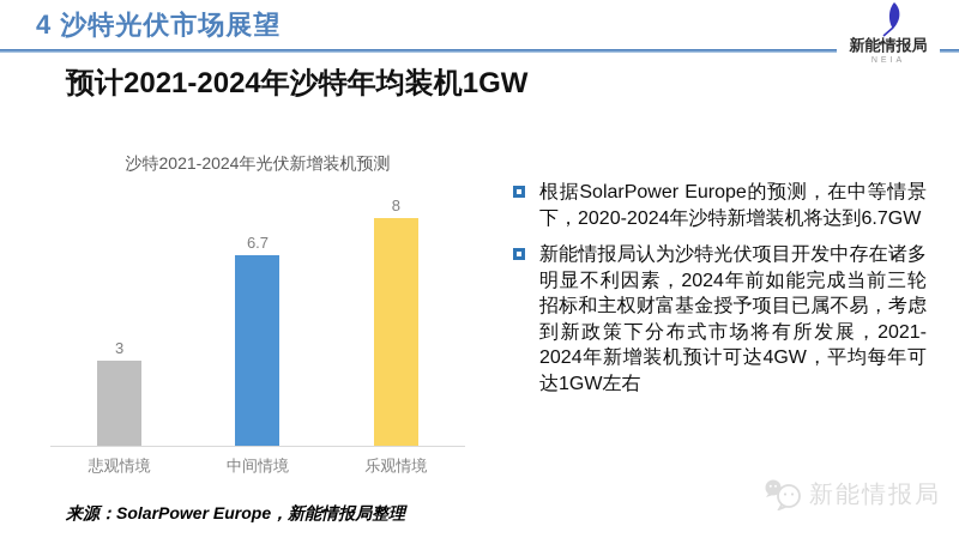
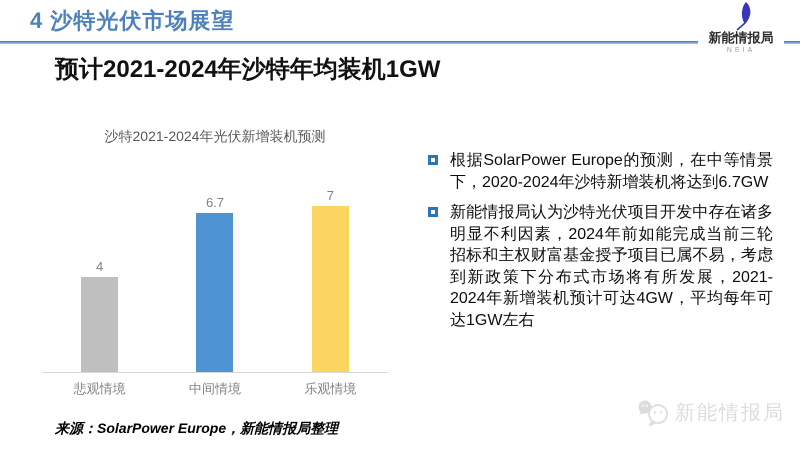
悲观情境: 3 -> 4
乐观情境: 8 -> 7
